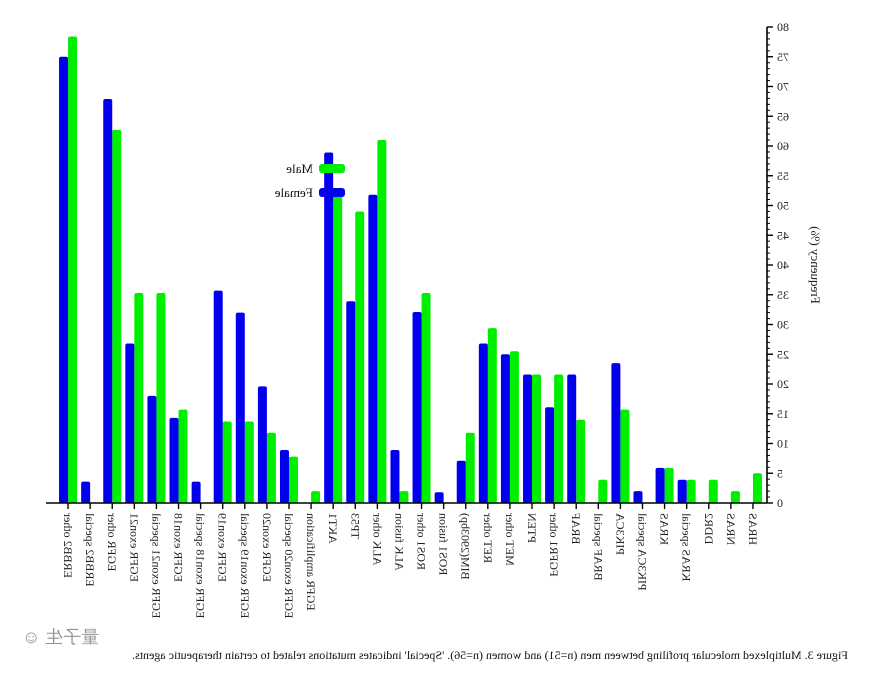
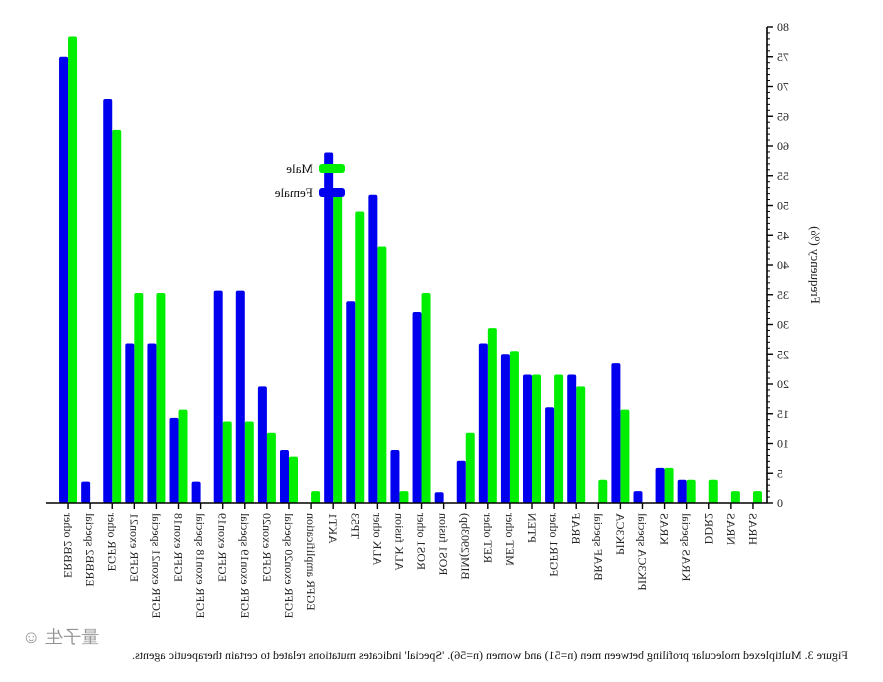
Male/HRAS: 5 -> 2
Male/BRAF: 14 -> 20
Male/ALK other: 61 -> 43
Female/EGFR exon19 special: 32 -> 36
Female/EGFR exon21 special: 18 -> 27
